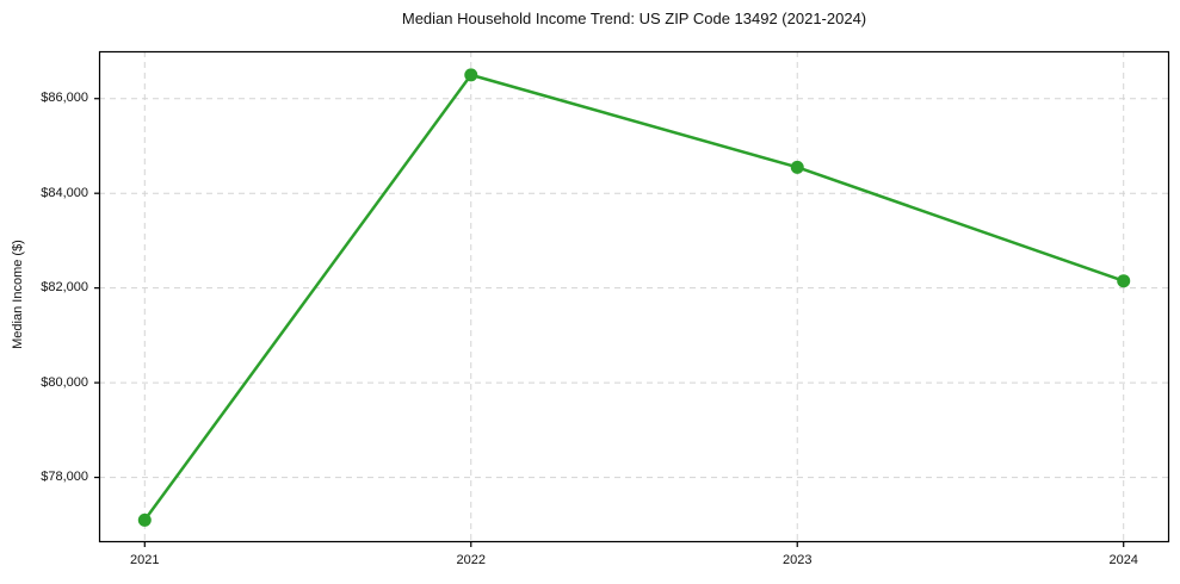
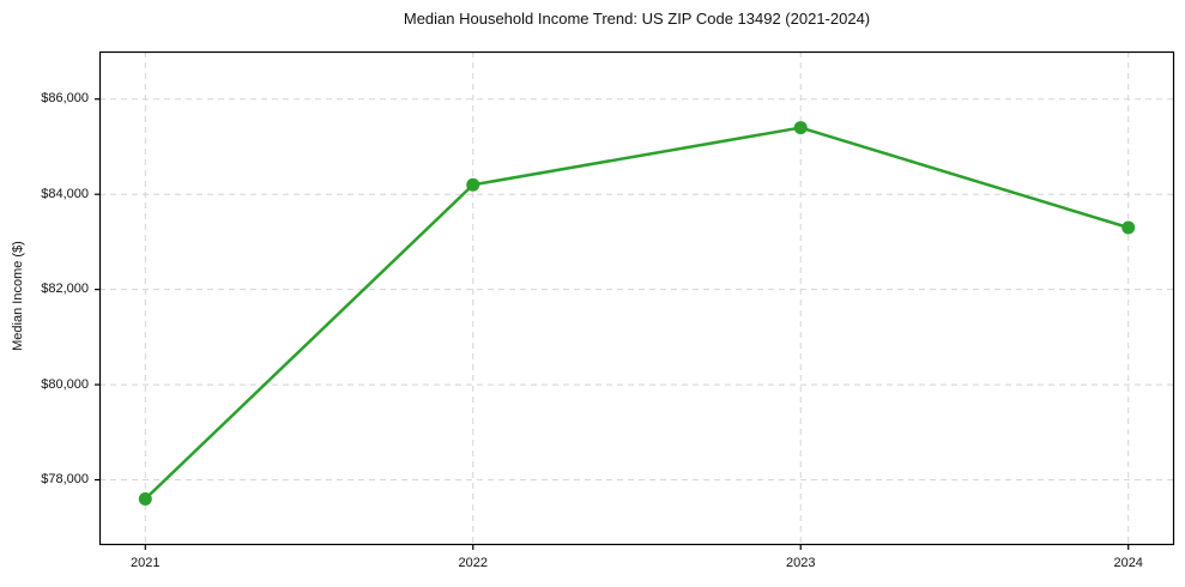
2021: $77100 -> $77600
2022: $86500 -> $84200
2023: $84600 -> $85400
2024: $82200 -> $83300
